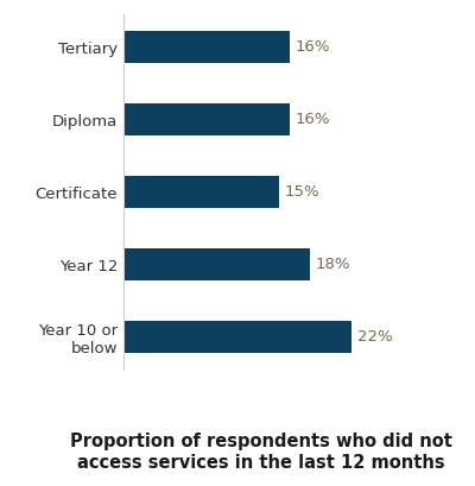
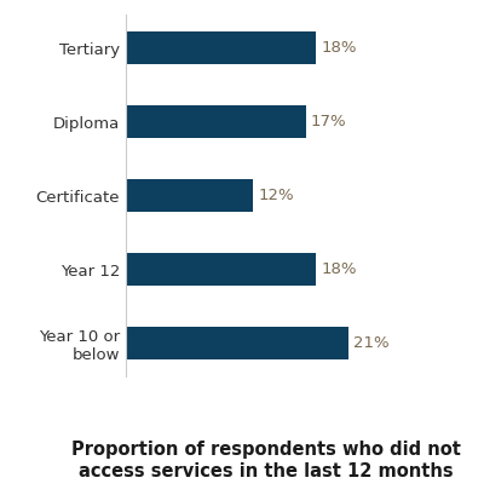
Tertiary: 16% -> 18%
Diploma: 16% -> 17%
Certificate: 15% -> 12%
Year 10 or below: 22% -> 21%
